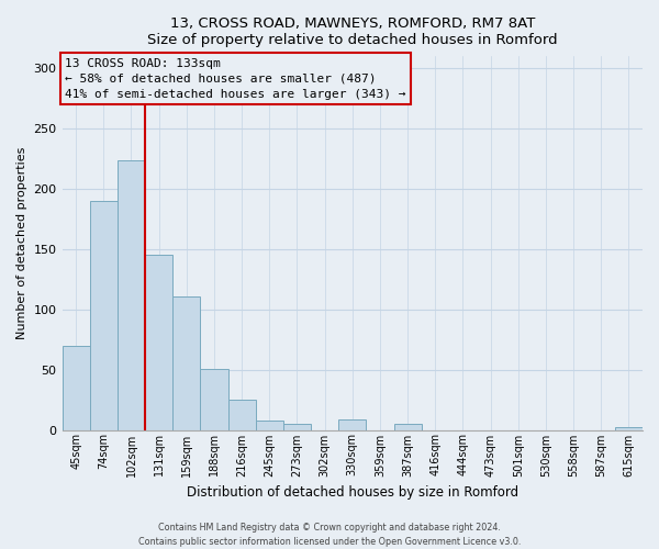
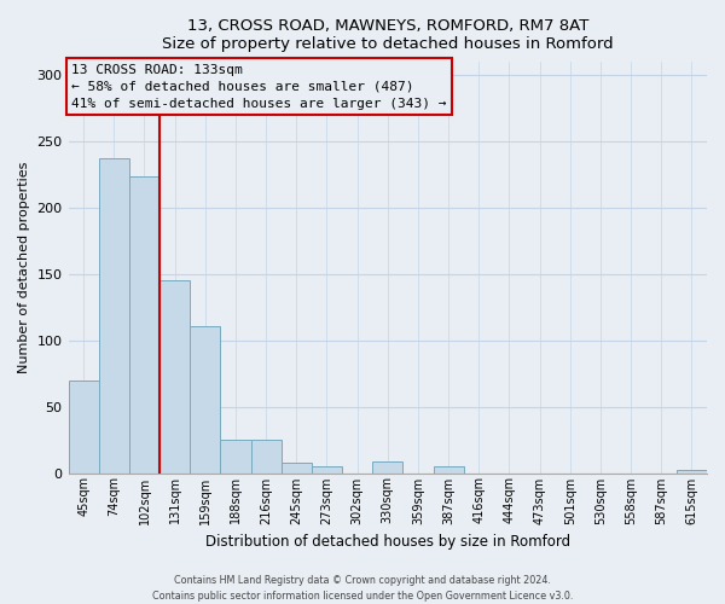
74sqm: 190 -> 237
188sqm: 51 -> 25
